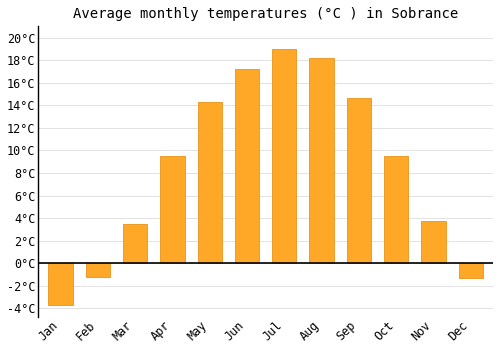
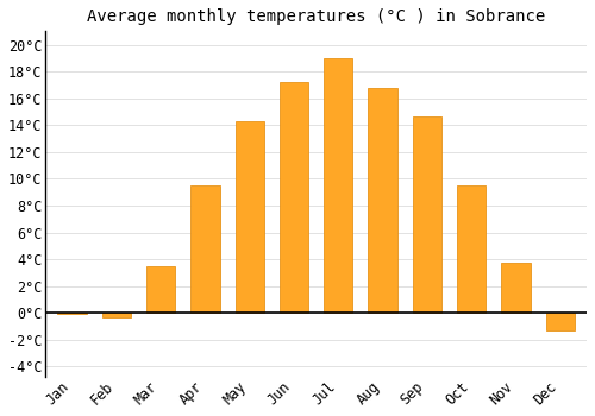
Jan: -3.7°C -> -0.1°C
Feb: -1.2°C -> -0.3°C
Aug: 18.2°C -> 16.8°C
